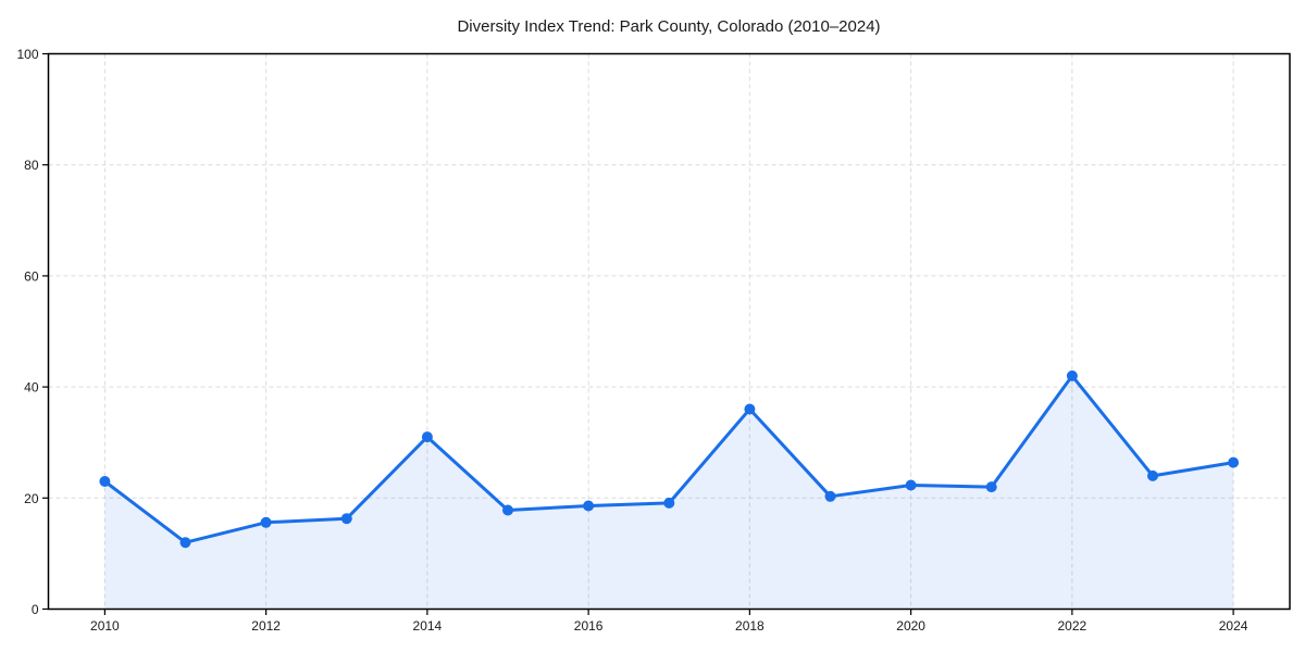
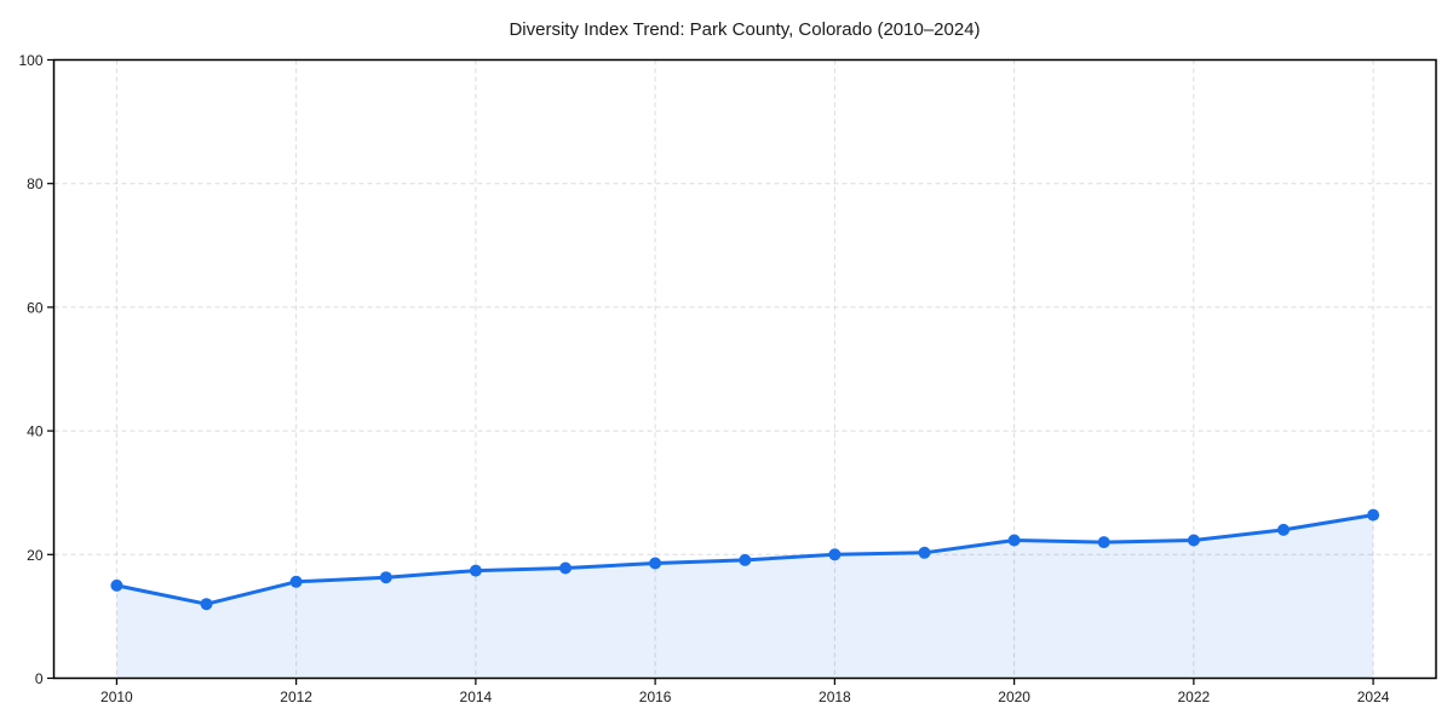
2010: 23 -> 15
2014: 31 -> 17
2018: 36 -> 20
2022: 42 -> 22
